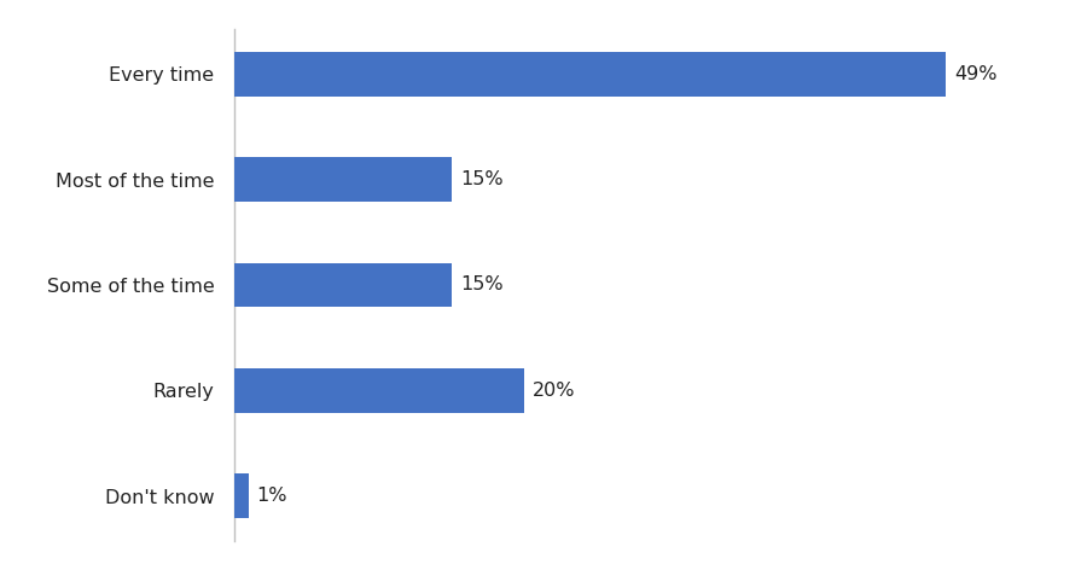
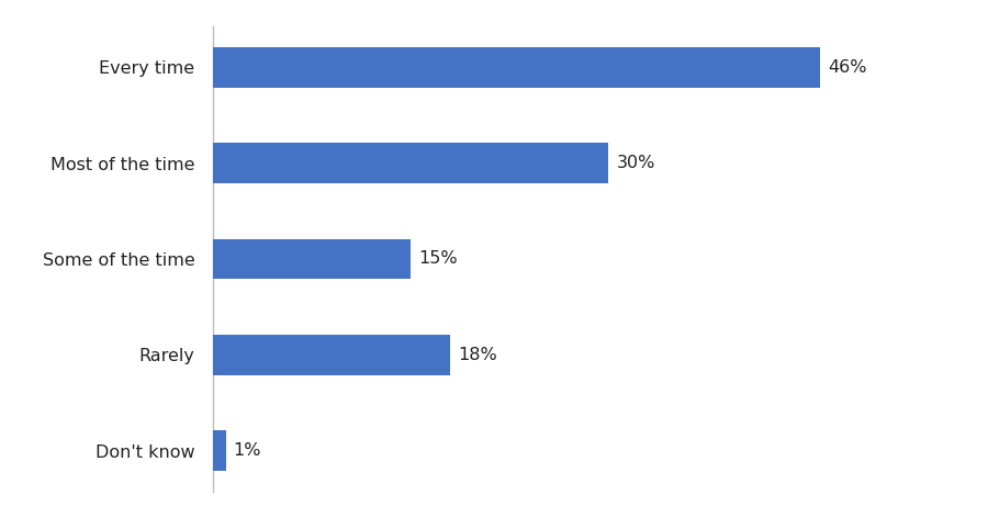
Every time: 49% -> 46%
Most of the time: 15% -> 30%
Rarely: 20% -> 18%
